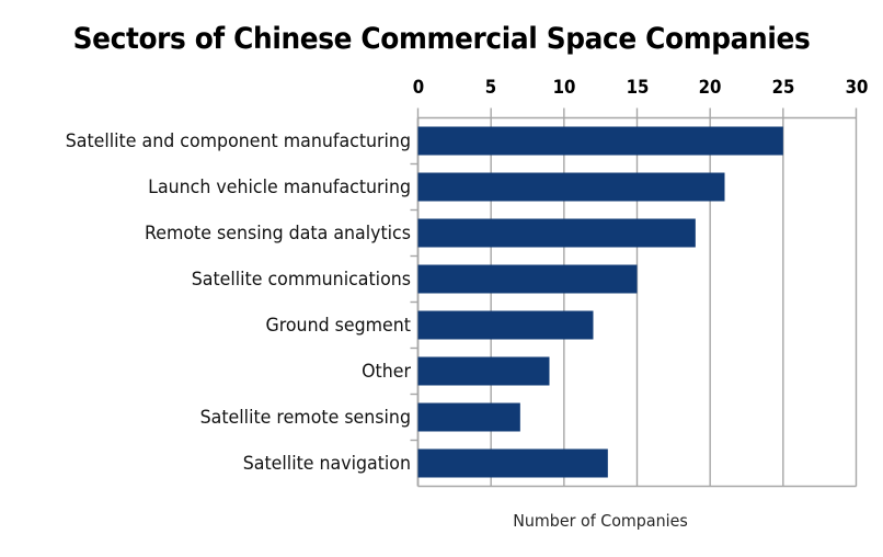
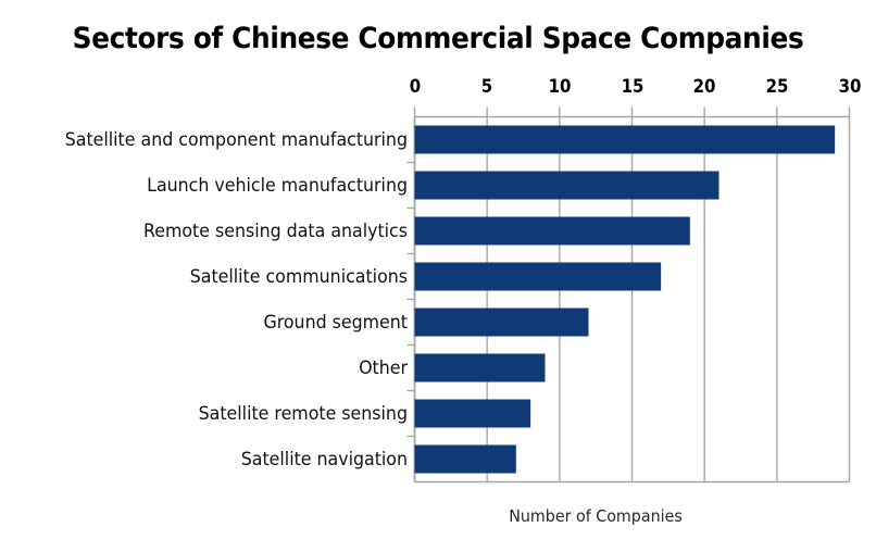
Satellite and component manufacturing: 25 -> 29
Satellite communications: 15 -> 17
Satellite remote sensing: 7 -> 8
Satellite navigation: 13 -> 7
